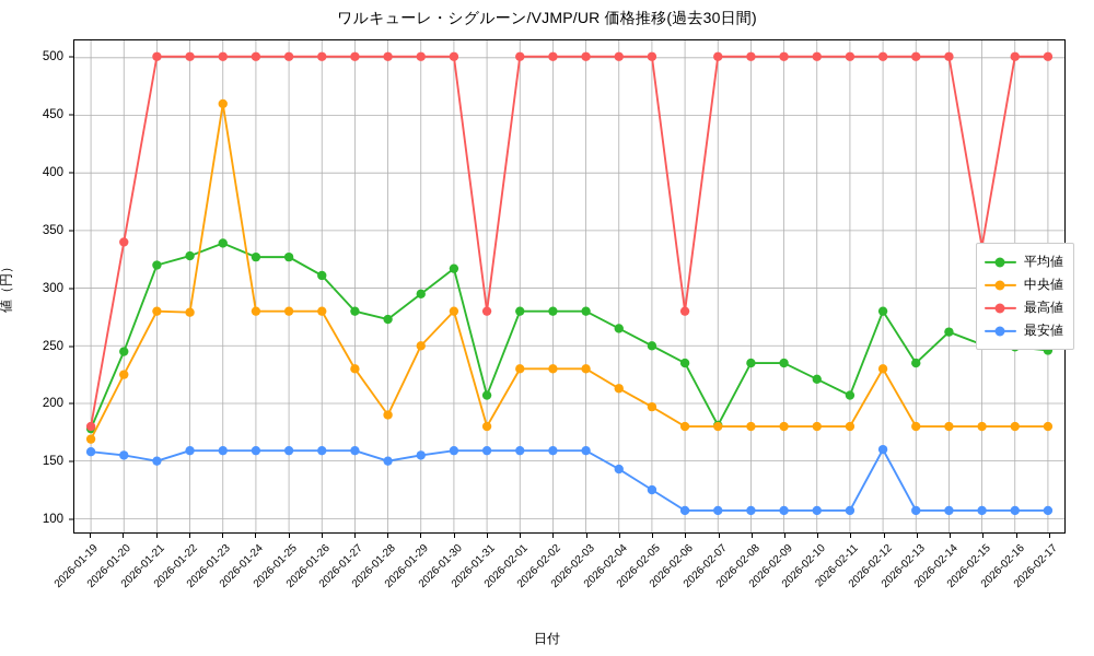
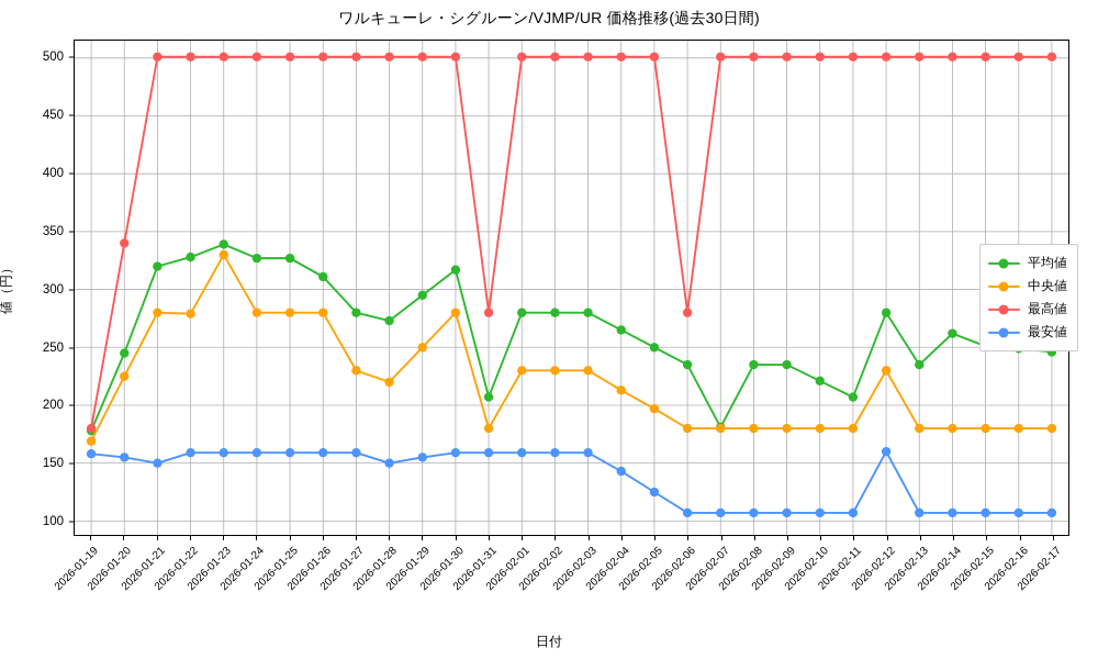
中央値/2026-01-23: 460 -> 330
中央値/2026-01-28: 190 -> 220
最高値/2026-02-15: 336 -> 501
